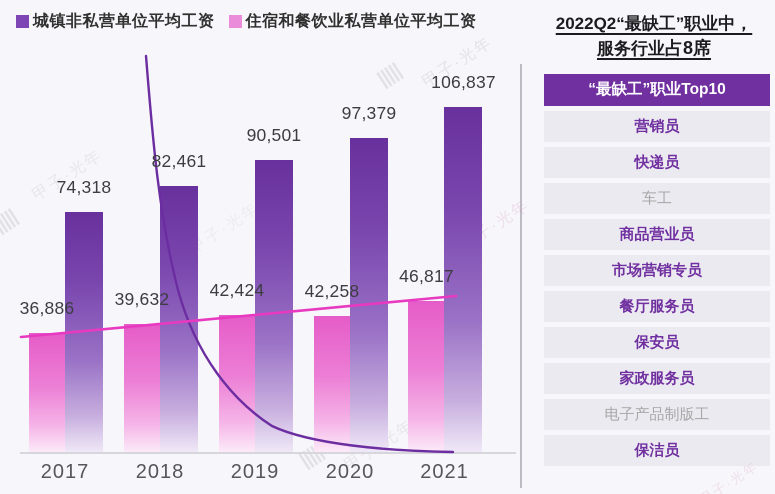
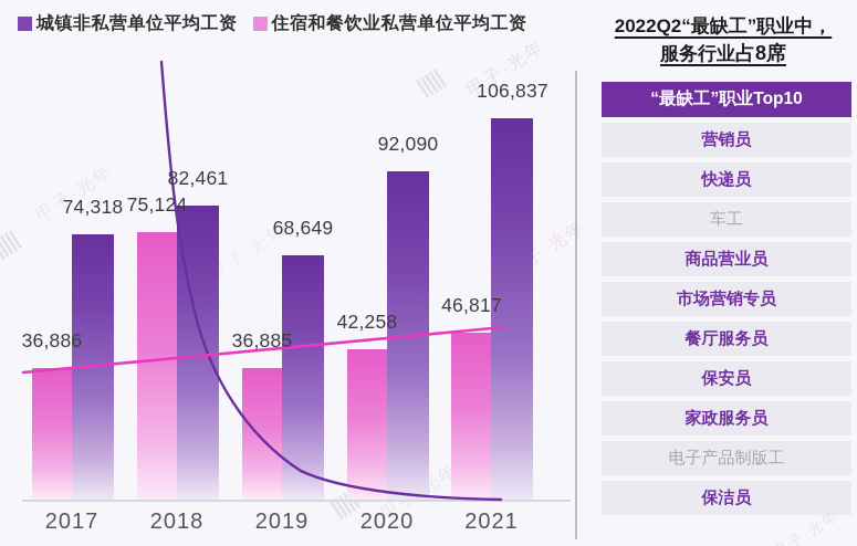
住宿和餐饮业私营单位平均工资/2018: 39,632 -> 75,124
城镇非私营单位平均工资/2019: 90,501 -> 68,649
住宿和餐饮业私营单位平均工资/2019: 42,424 -> 36,885
城镇非私营单位平均工资/2020: 97,379 -> 92,090
